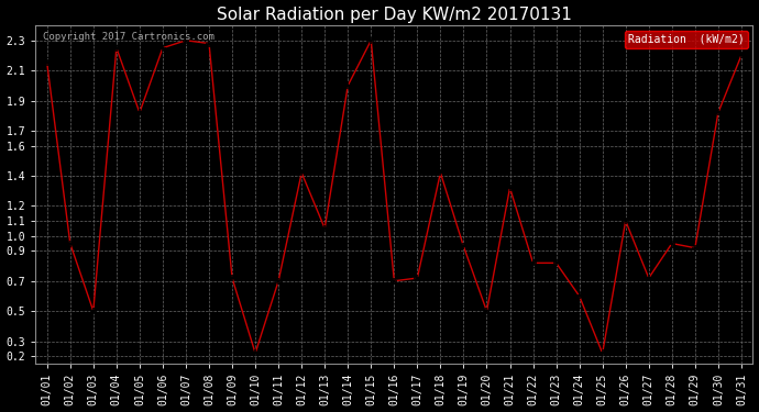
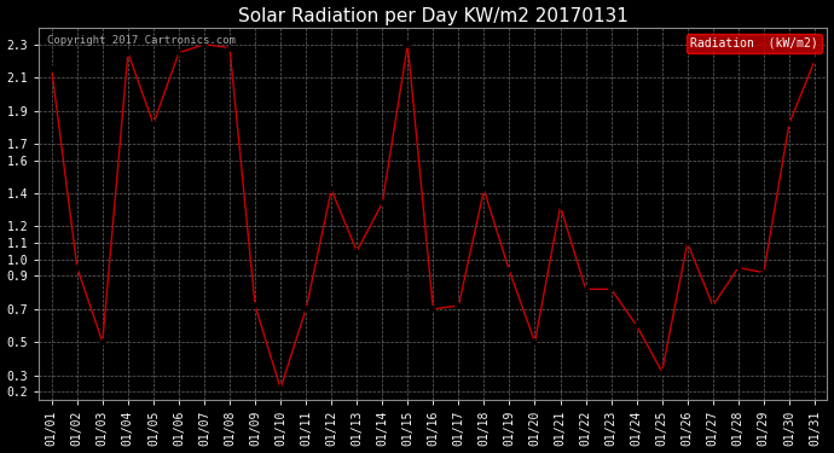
01/14: 2.00 -> 1.34
01/25: 0.22 -> 0.32
